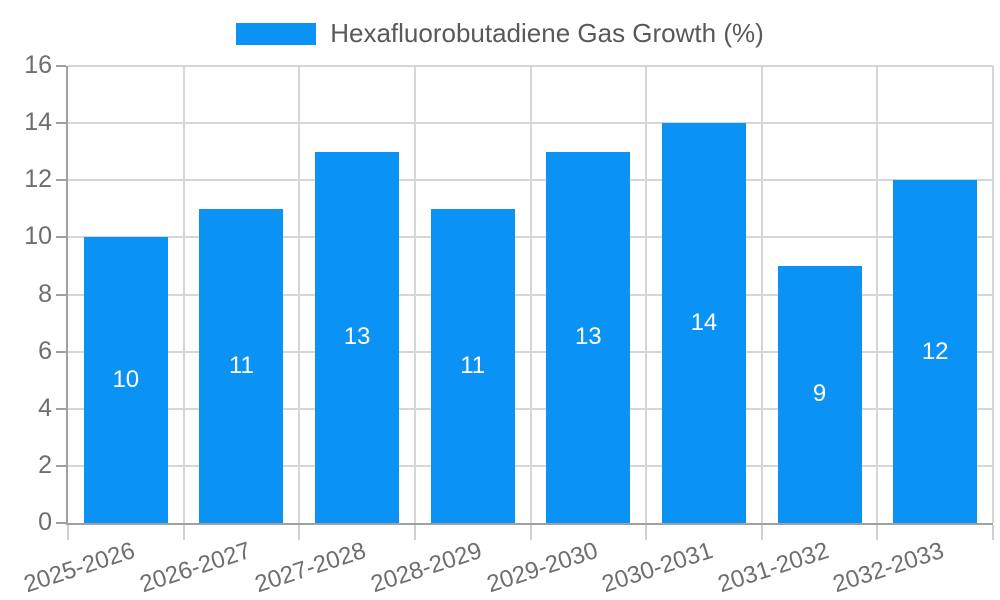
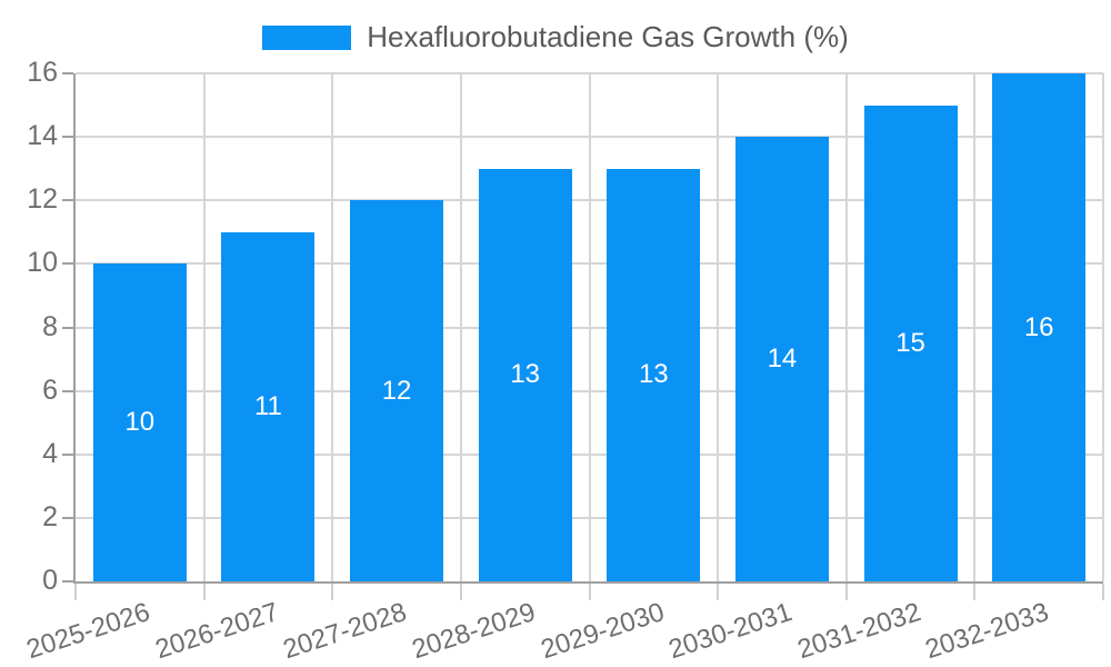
2027-2028: 13 -> 12
2028-2029: 11 -> 13
2031-2032: 9 -> 15
2032-2033: 12 -> 16
